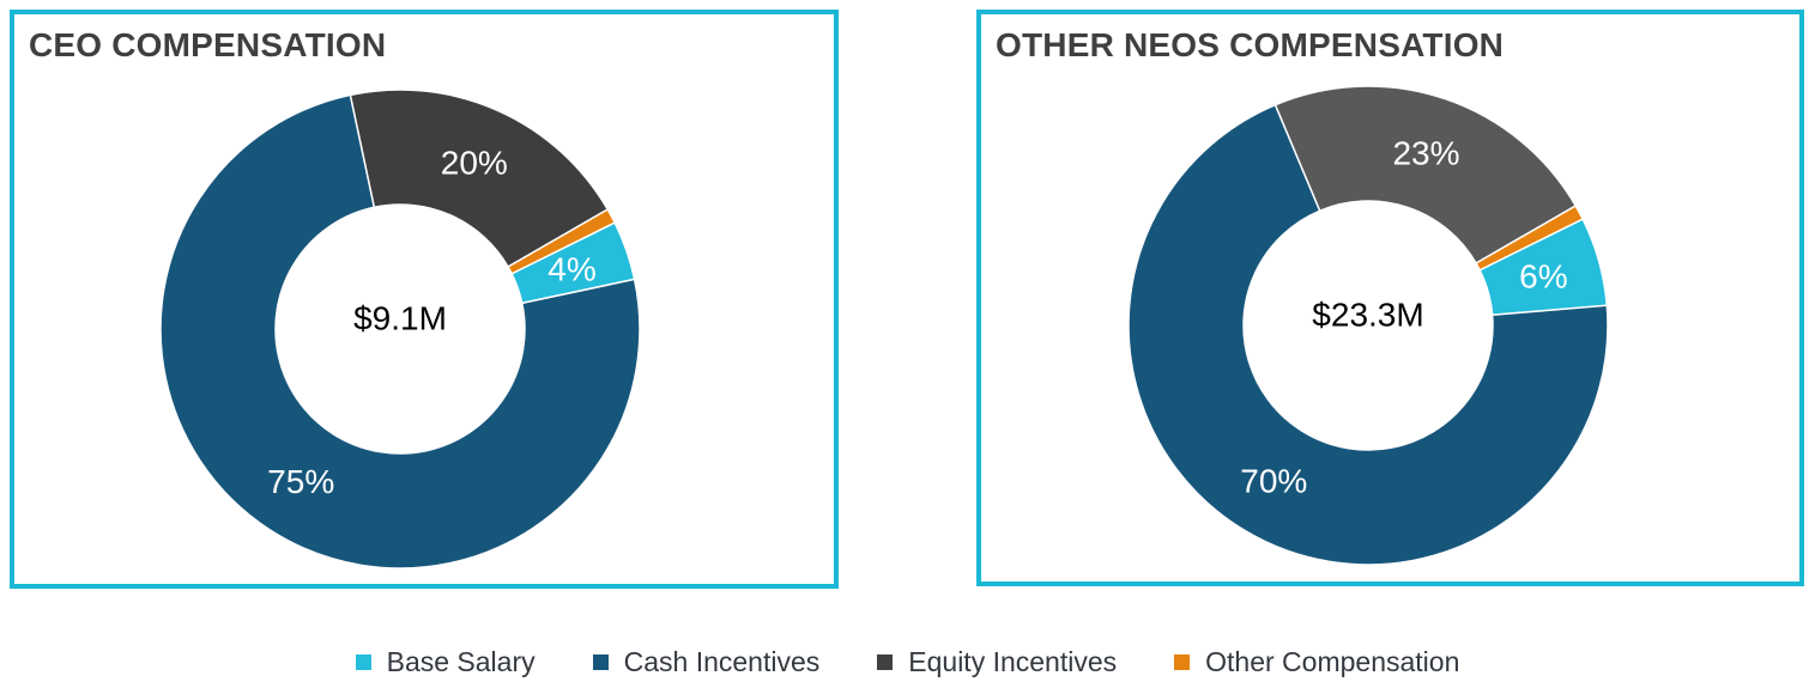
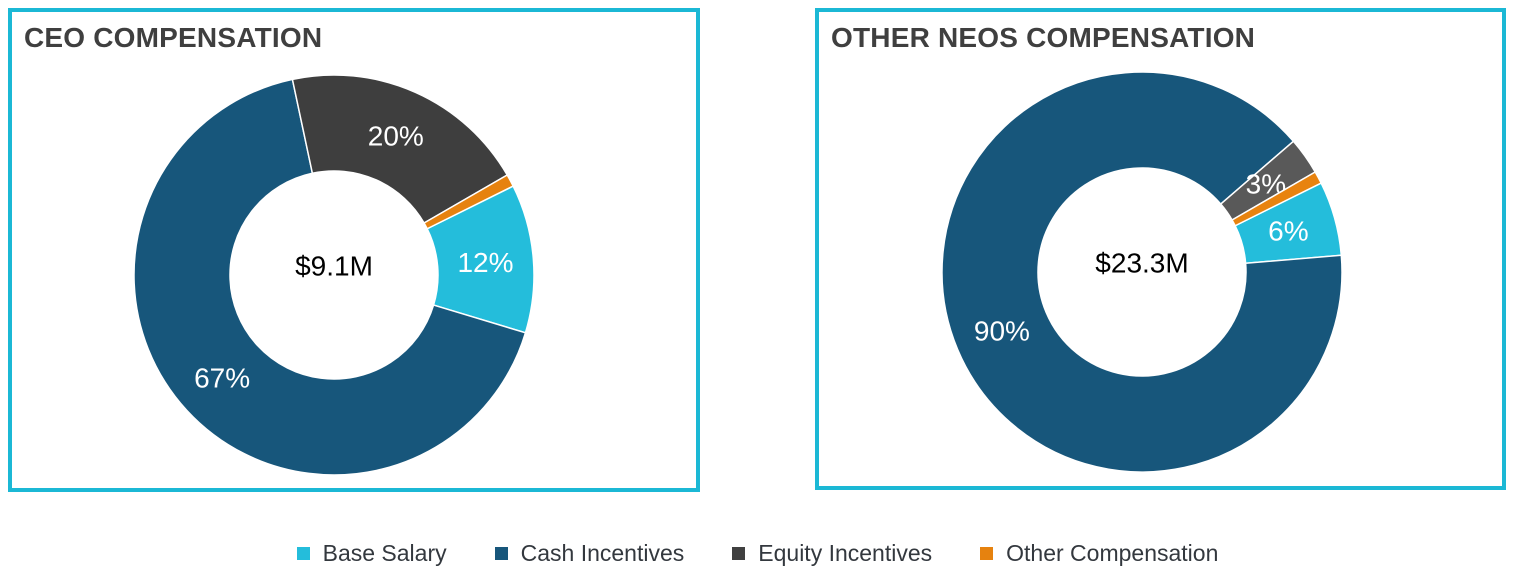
CEO COMPENSATION/Base Salary: 4% -> 12%
CEO COMPENSATION/Cash Incentives: 75% -> 67%
OTHER NEOS COMPENSATION/Cash Incentives: 70% -> 90%
OTHER NEOS COMPENSATION/Equity Incentives: 23% -> 3%
